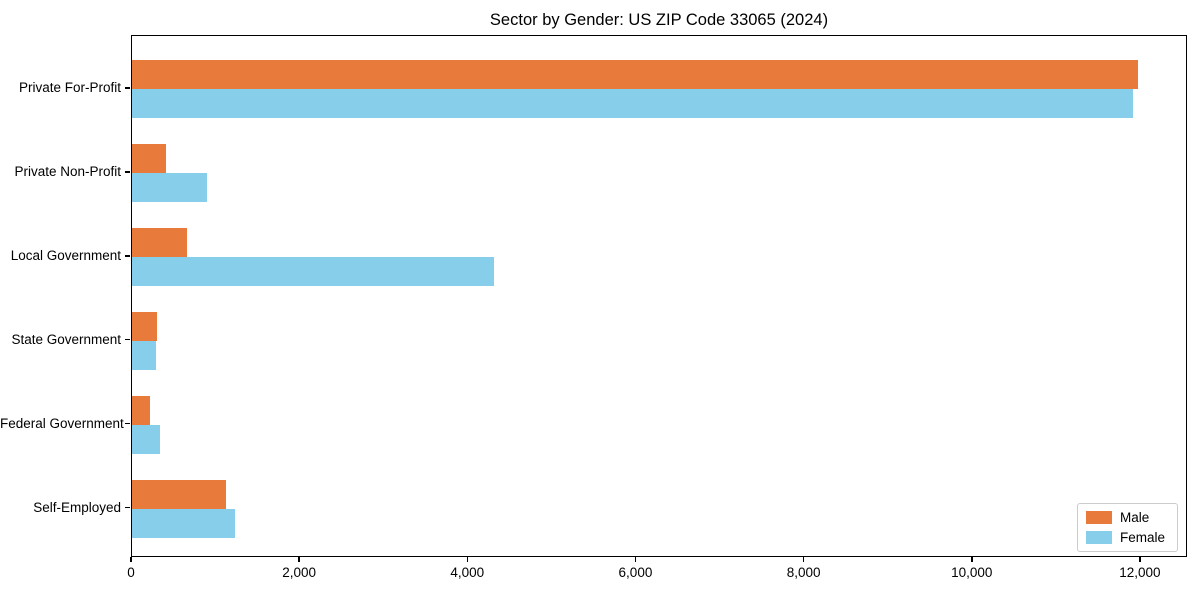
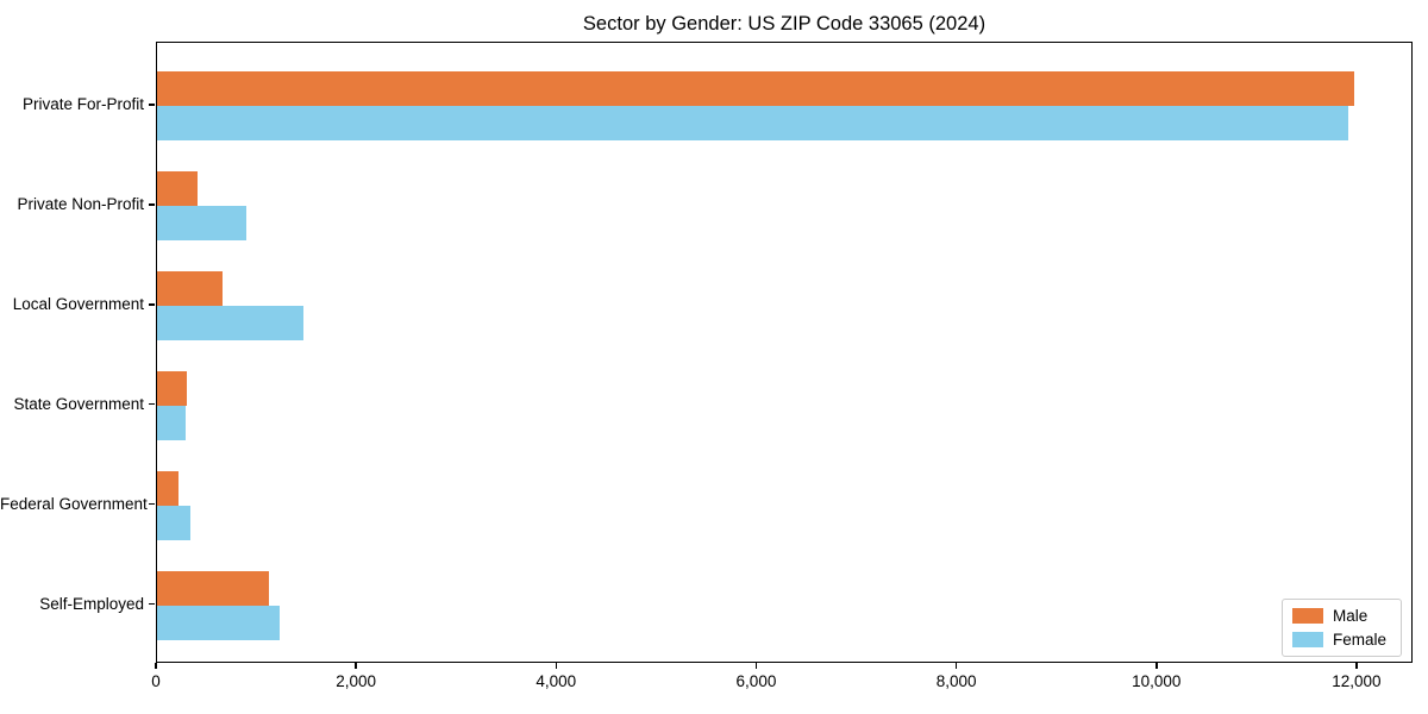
Female/Local Government: 4300 -> 1500
